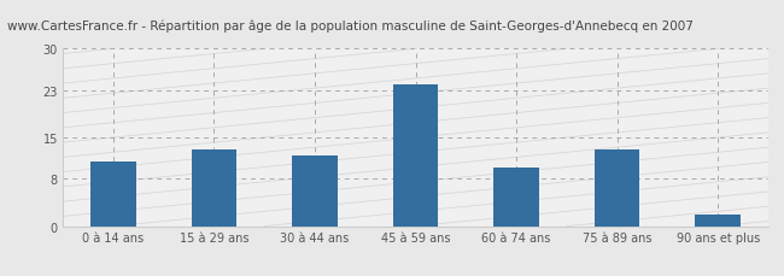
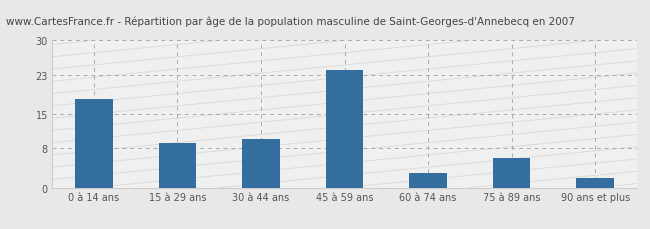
0 à 14 ans: 11 -> 18
15 à 29 ans: 13 -> 9
30 à 44 ans: 12 -> 10
60 à 74 ans: 10 -> 3
75 à 89 ans: 13 -> 6
